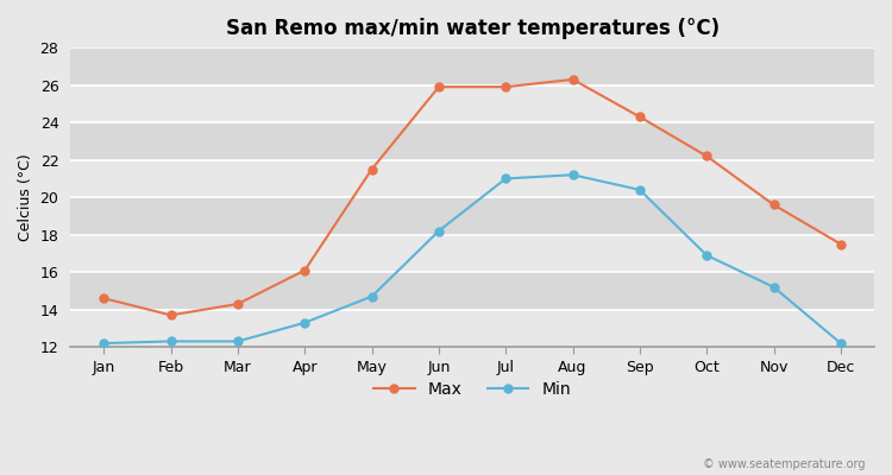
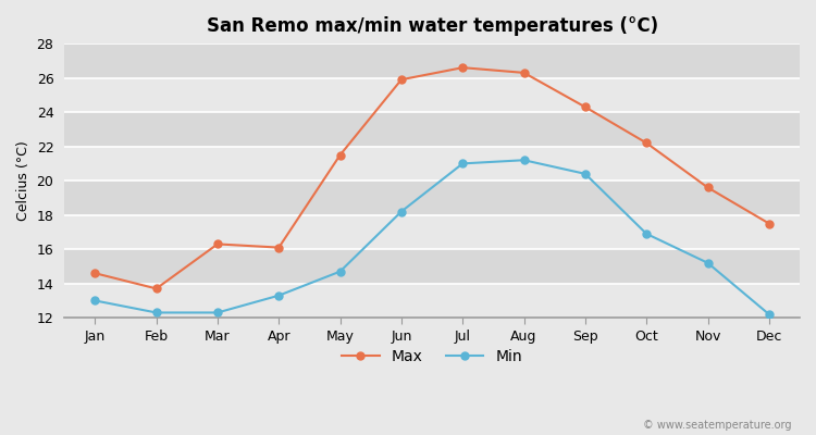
Min/Jan: 12.2 -> 13.0
Max/Mar: 14.3 -> 16.3
Max/Jul: 25.9 -> 26.6
